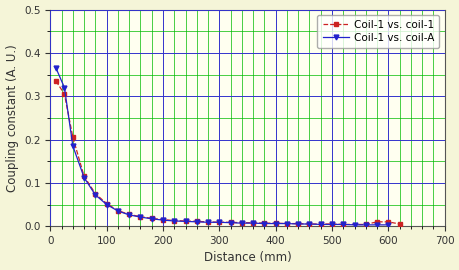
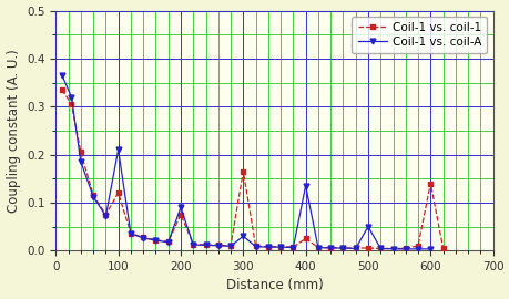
Coil-1 vs. coil-1/100: 0.052 -> 0.120
Coil-1 vs. coil-A/100: 0.050 -> 0.210
Coil-1 vs. coil-1/200: 0.015 -> 0.075
Coil-1 vs. coil-A/200: 0.014 -> 0.090
Coil-1 vs. coil-1/300: 0.009 -> 0.165
Coil-1 vs. coil-A/300: 0.009 -> 0.030
Coil-1 vs. coil-1/400: 0.007 -> 0.025
Coil-1 vs. coil-A/400: 0.006 -> 0.135
Coil-1 vs. coil-A/500: 0.004 -> 0.050
Coil-1 vs. coil-1/600: 0.010 -> 0.140
